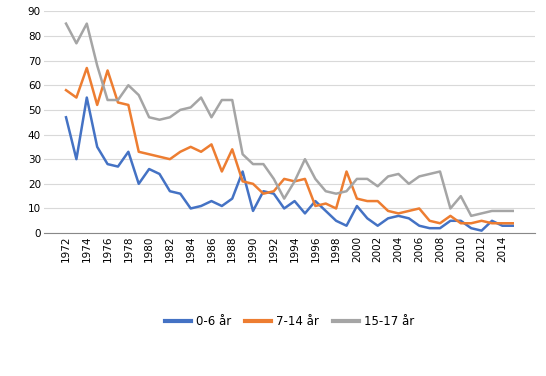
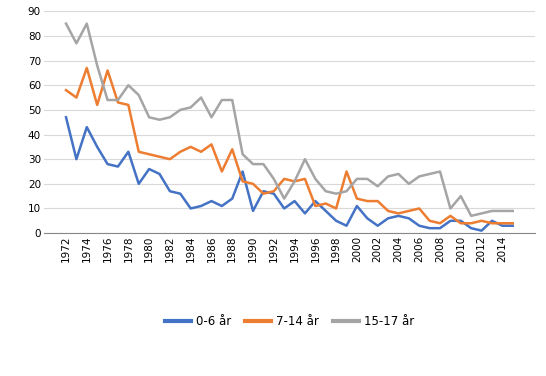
0-6 år/1974: 55 -> 43
